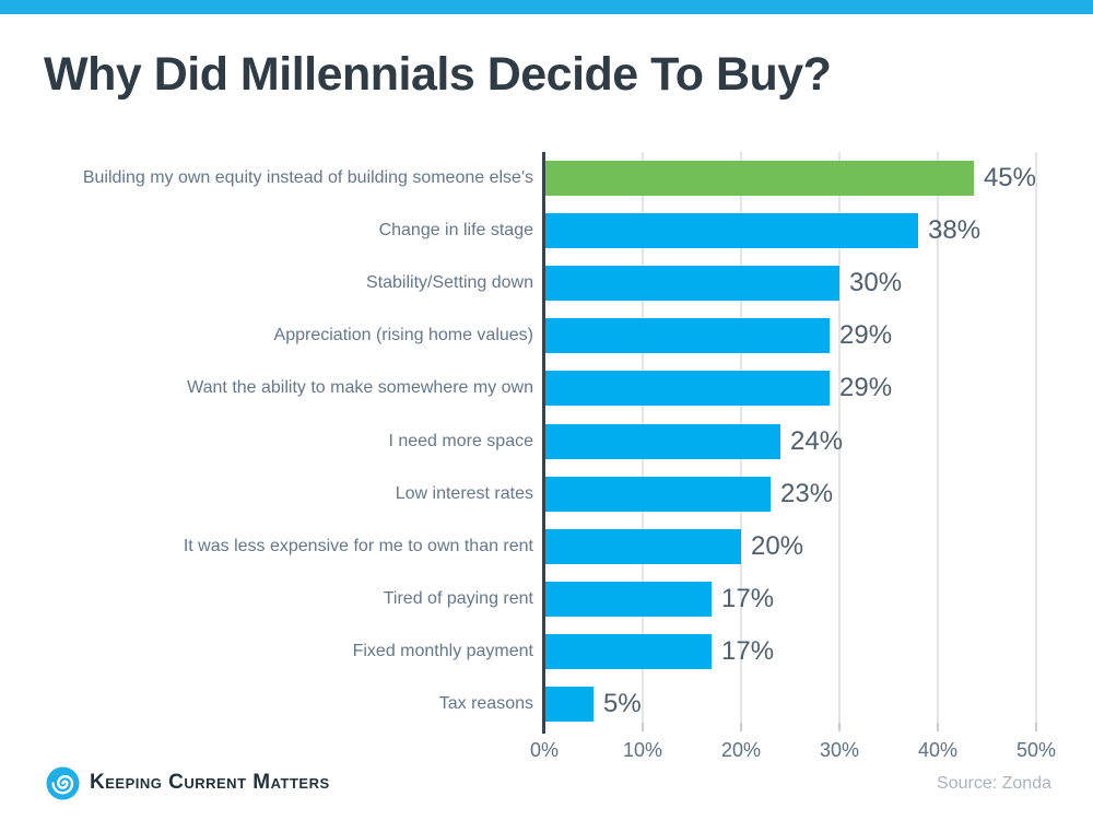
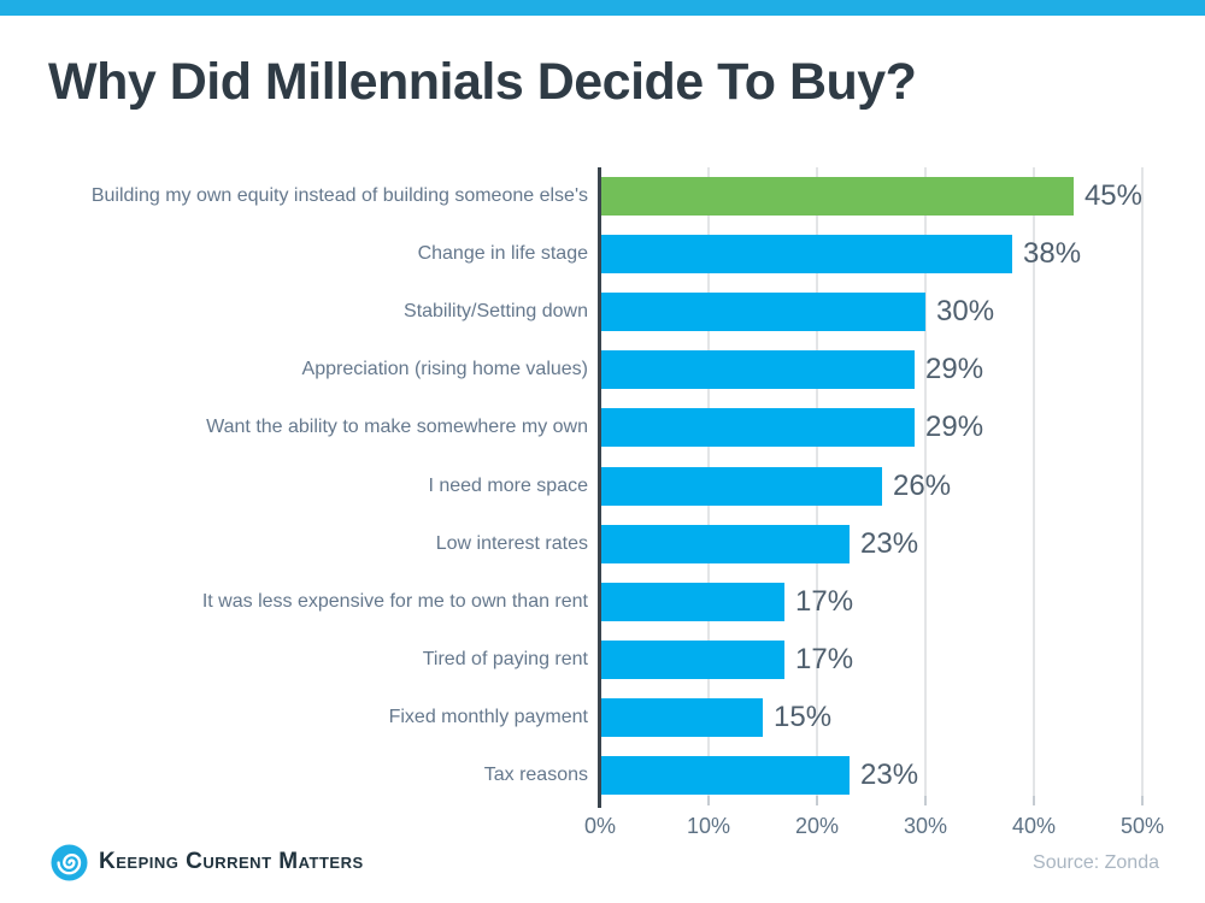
I need more space: 24% -> 26%
It was less expensive for me to own than rent: 20% -> 17%
Fixed monthly payment: 17% -> 15%
Tax reasons: 5% -> 23%
